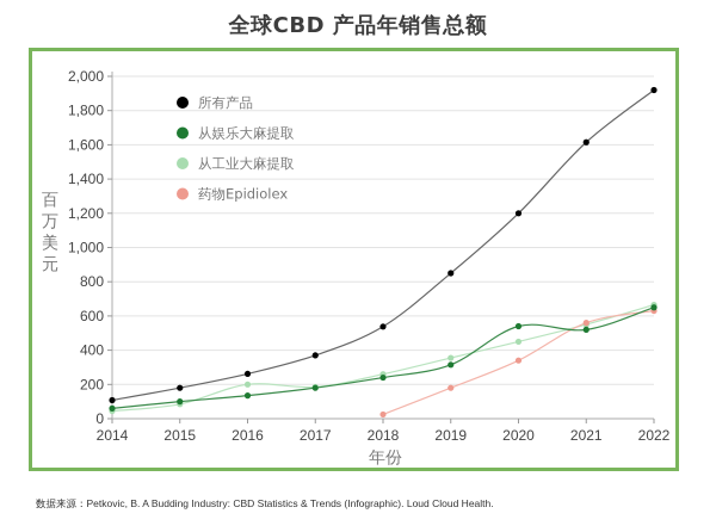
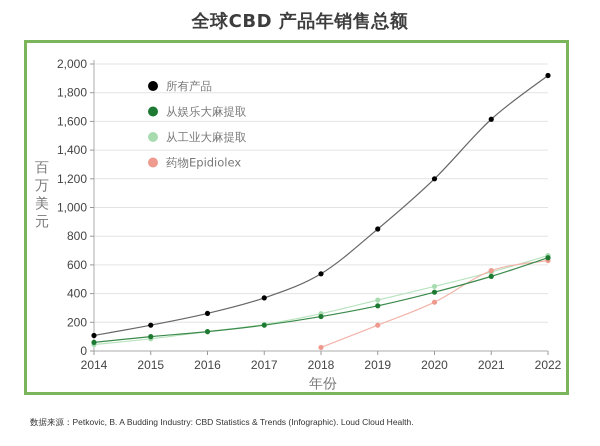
从工业大麻提取/2016: 200 -> 140
从娱乐大麻提取/2020: 540 -> 410
